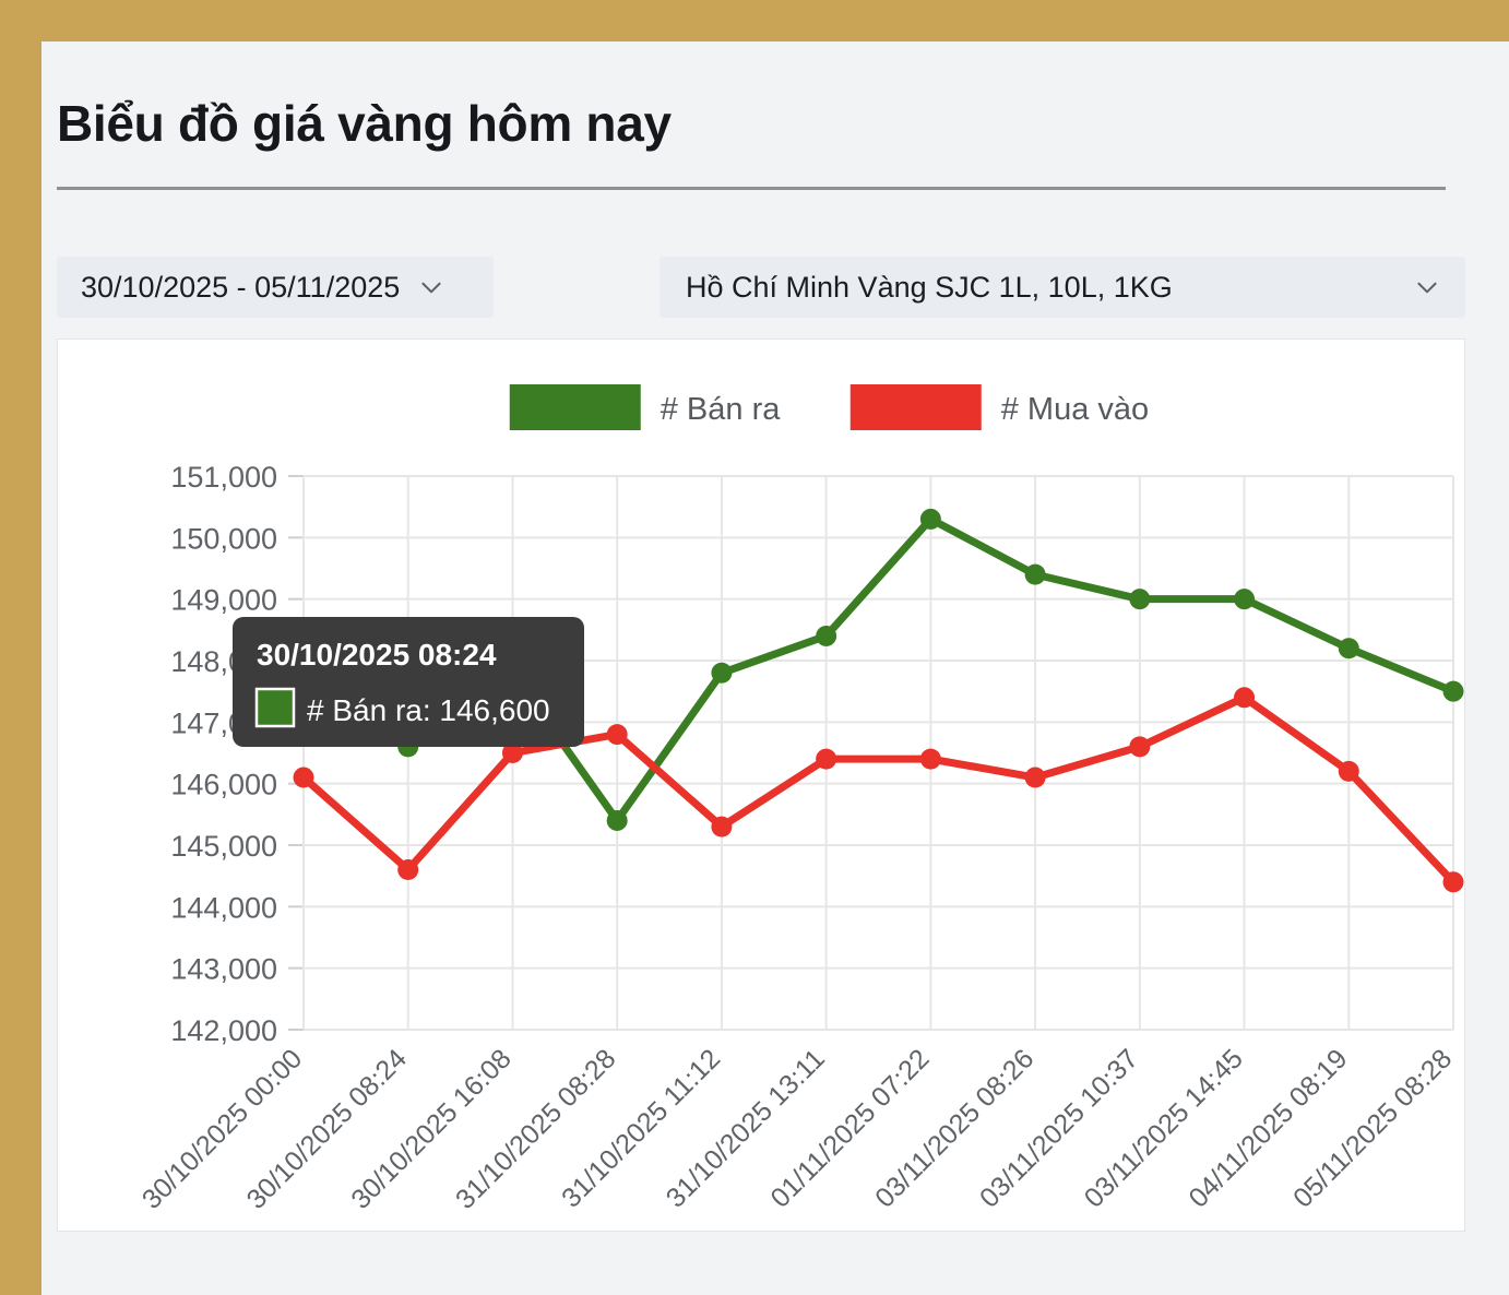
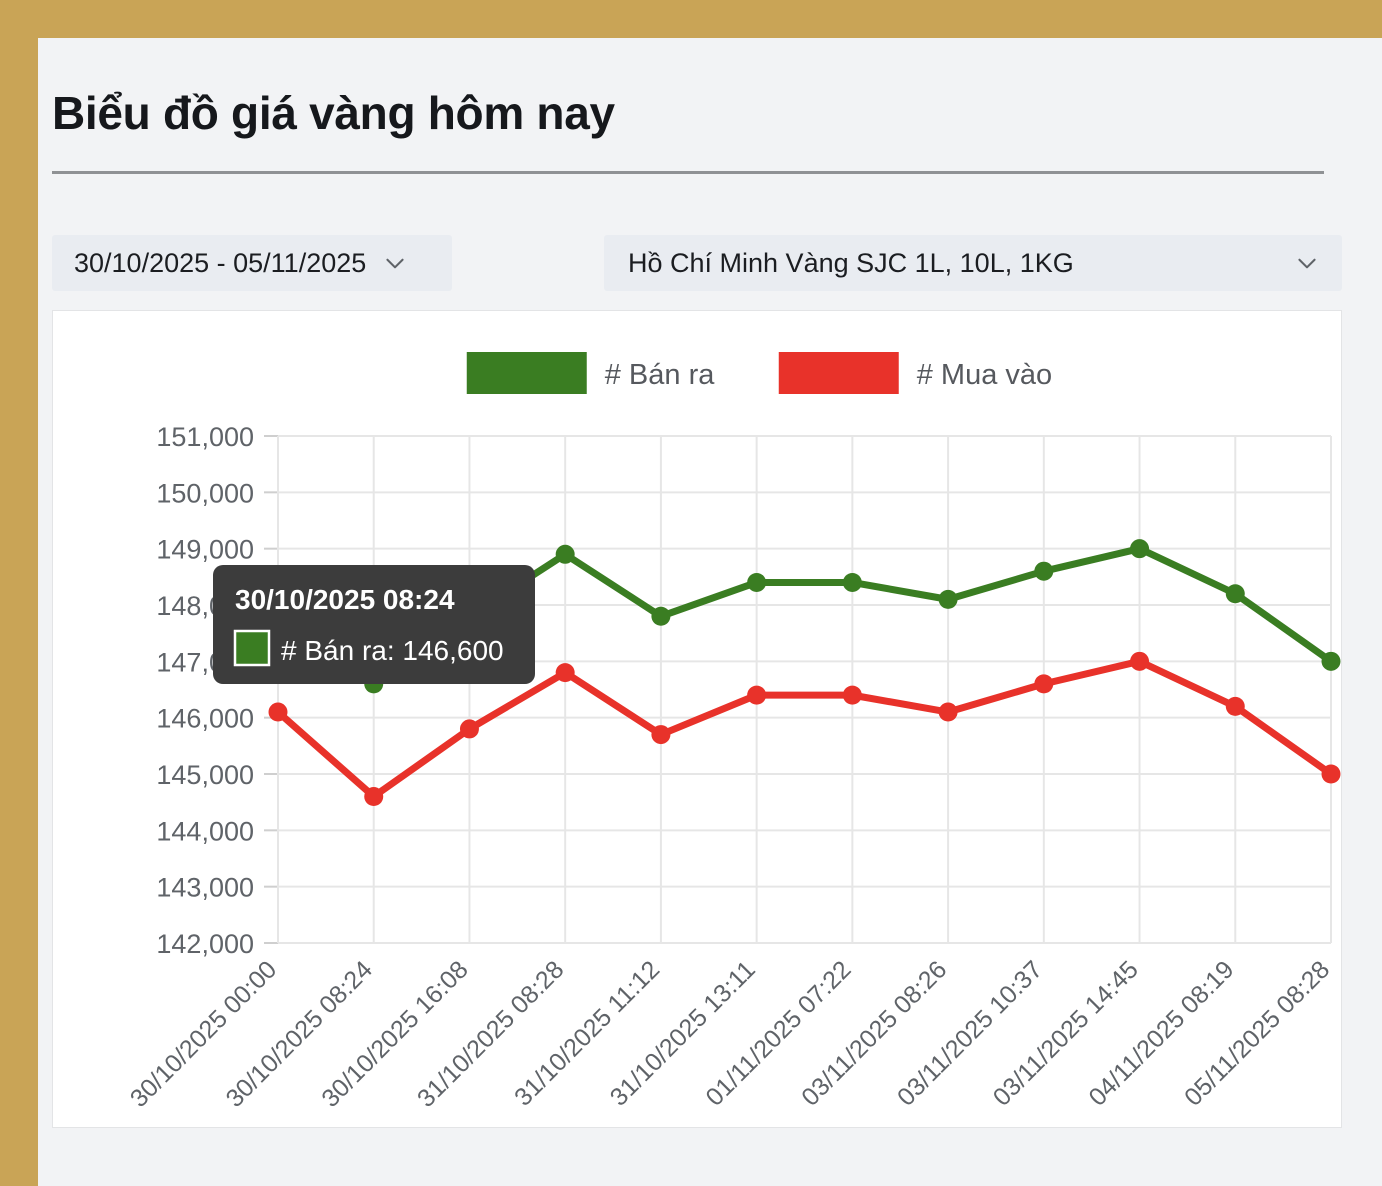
# Bán ra/30/10/2025 00:00: 147400 -> 148100
# Mua vào/30/10/2025 16:08: 146500 -> 145800
# Bán ra/31/10/2025 08:28: 145400 -> 148900
# Mua vào/31/10/2025 11:12: 145300 -> 145700
# Bán ra/01/11/2025 07:22: 150300 -> 148400
# Bán ra/03/11/2025 08:26: 149400 -> 148100
# Bán ra/03/11/2025 10:37: 149000 -> 148600
# Mua vào/03/11/2025 14:45: 147400 -> 147000
# Bán ra/05/11/2025 08:28: 147500 -> 147000
# Mua vào/05/11/2025 08:28: 144400 -> 145000
